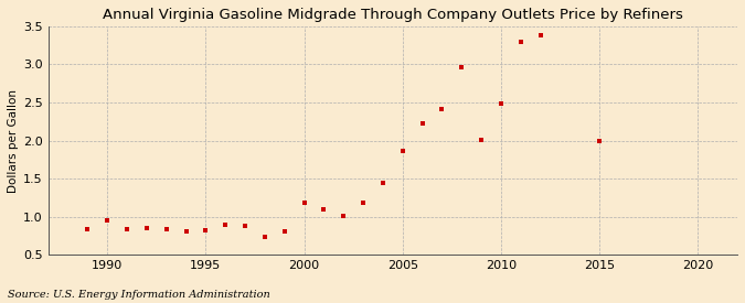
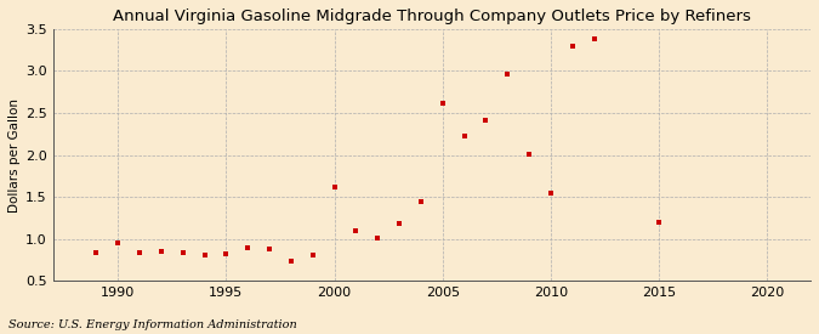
2000: 1.18 -> 1.62
2005: 1.87 -> 2.62
2010: 2.49 -> 1.54
2015: 1.99 -> 1.20
